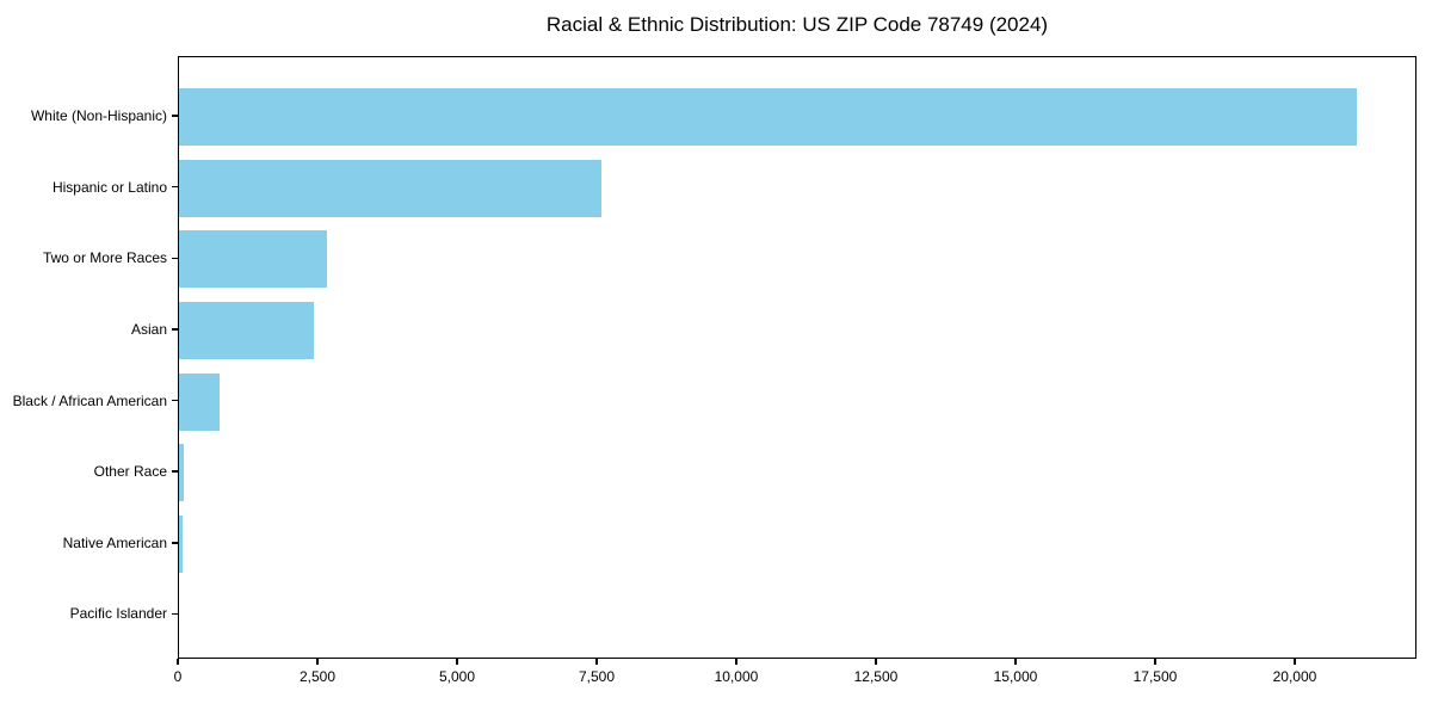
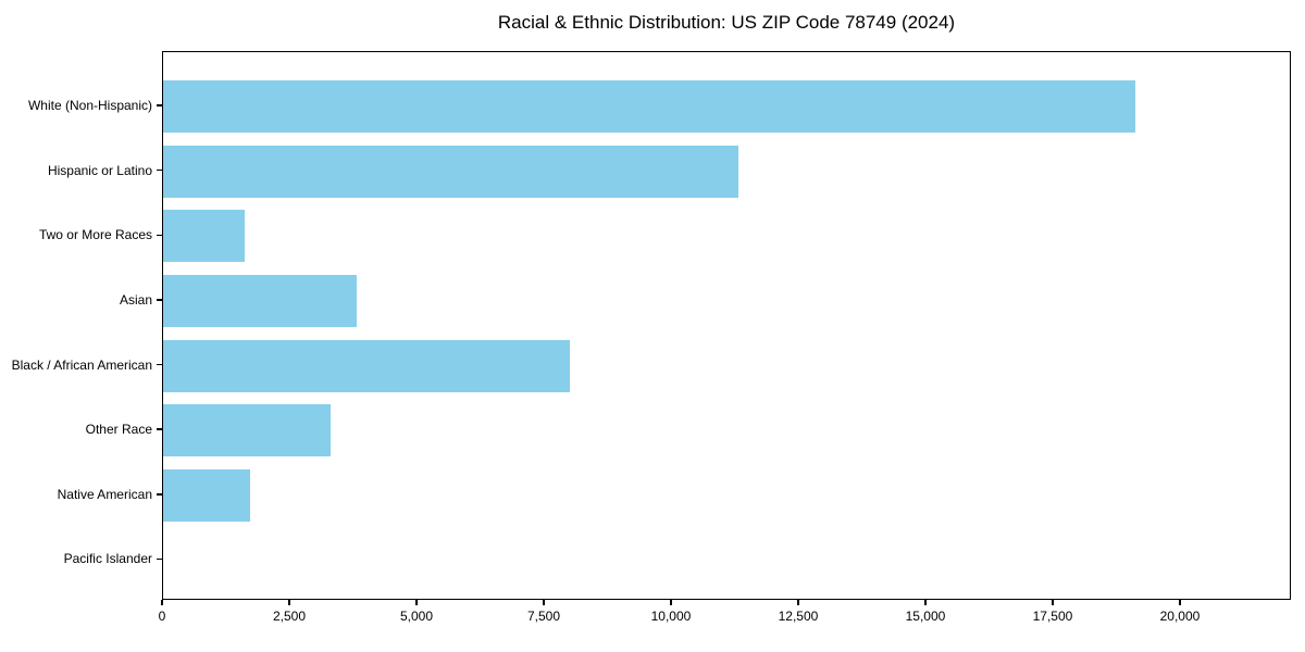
White (Non-Hispanic): 21100 -> 19100
Hispanic or Latino: 7600 -> 11300
Two or More Races: 2600 -> 1600
Asian: 2400 -> 3800
Black / African American: 700 -> 8000
Other Race: 100 -> 3300
Native American: 100 -> 1700
